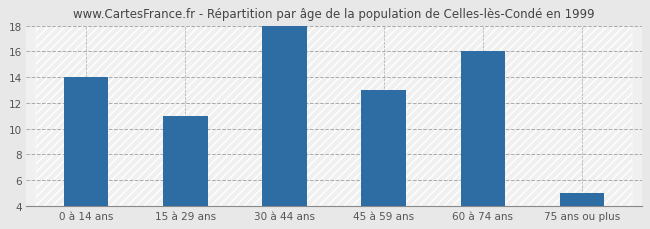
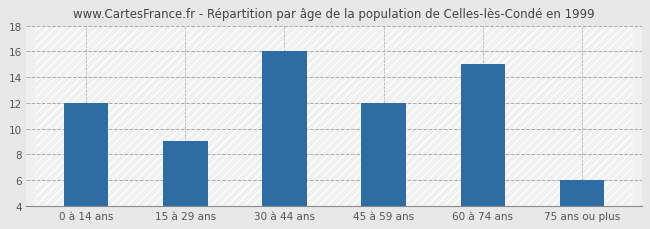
0 à 14 ans: 14 -> 12
15 à 29 ans: 11 -> 9
30 à 44 ans: 18 -> 16
45 à 59 ans: 13 -> 12
60 à 74 ans: 16 -> 15
75 ans ou plus: 5 -> 6
